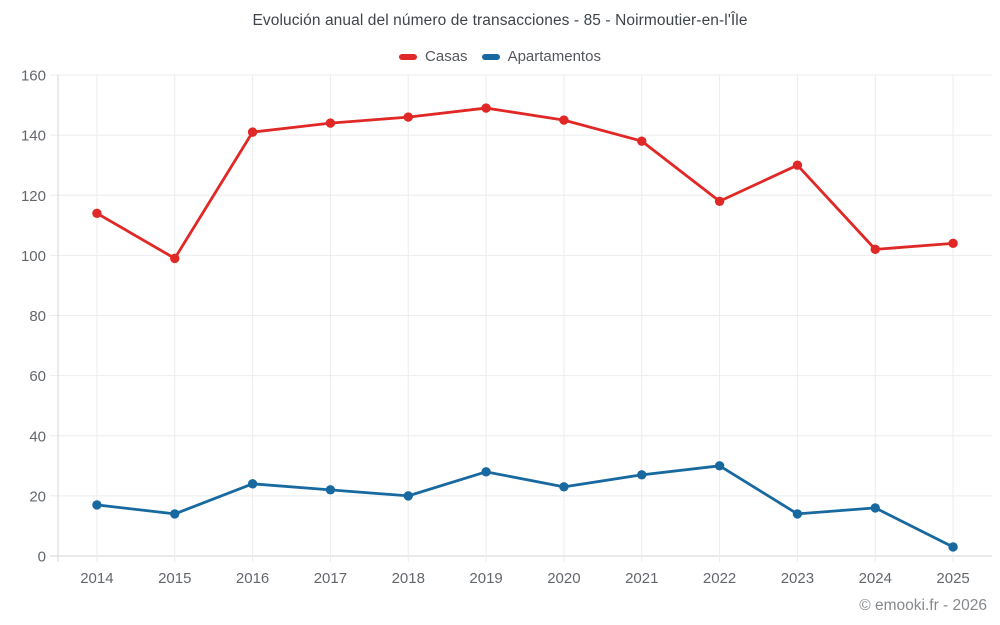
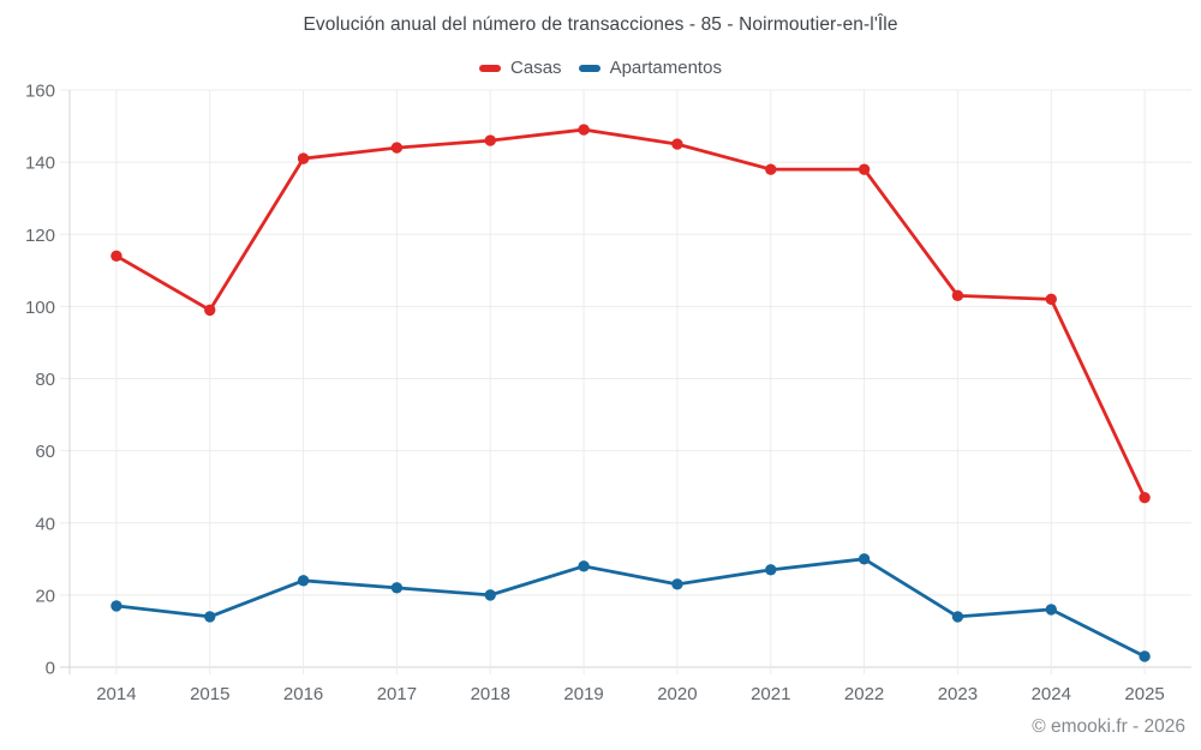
Casas/2022: 118 -> 138
Casas/2023: 130 -> 103
Casas/2025: 104 -> 47
